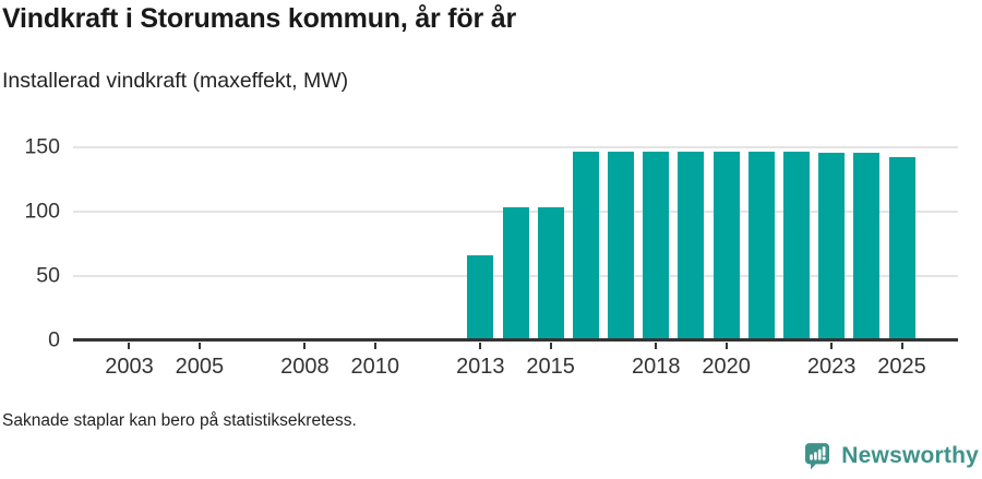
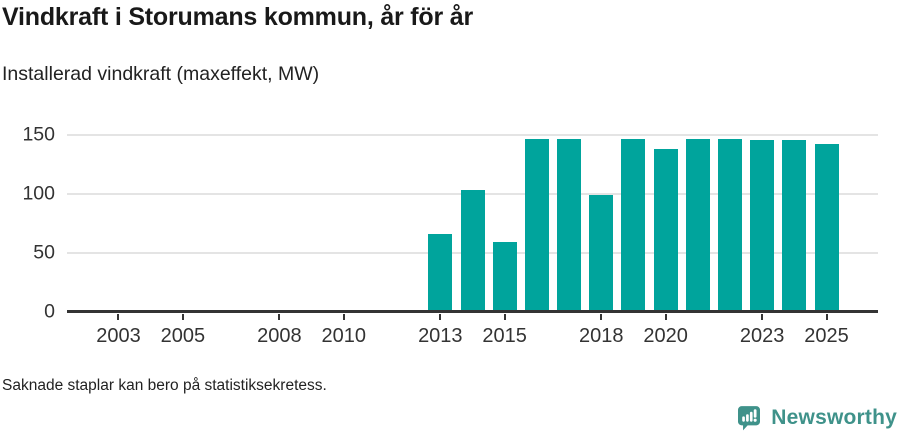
2015: 103 -> 59
2018: 146 -> 99
2020: 146 -> 138
